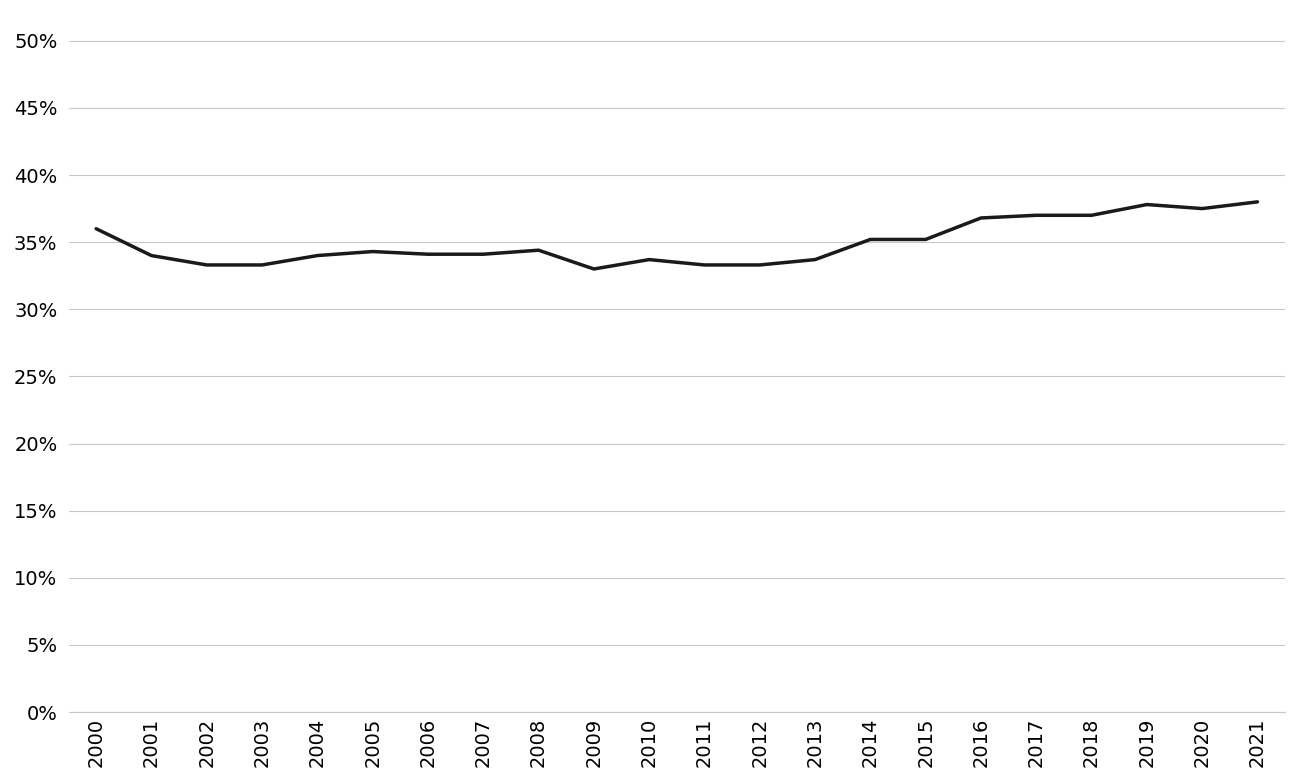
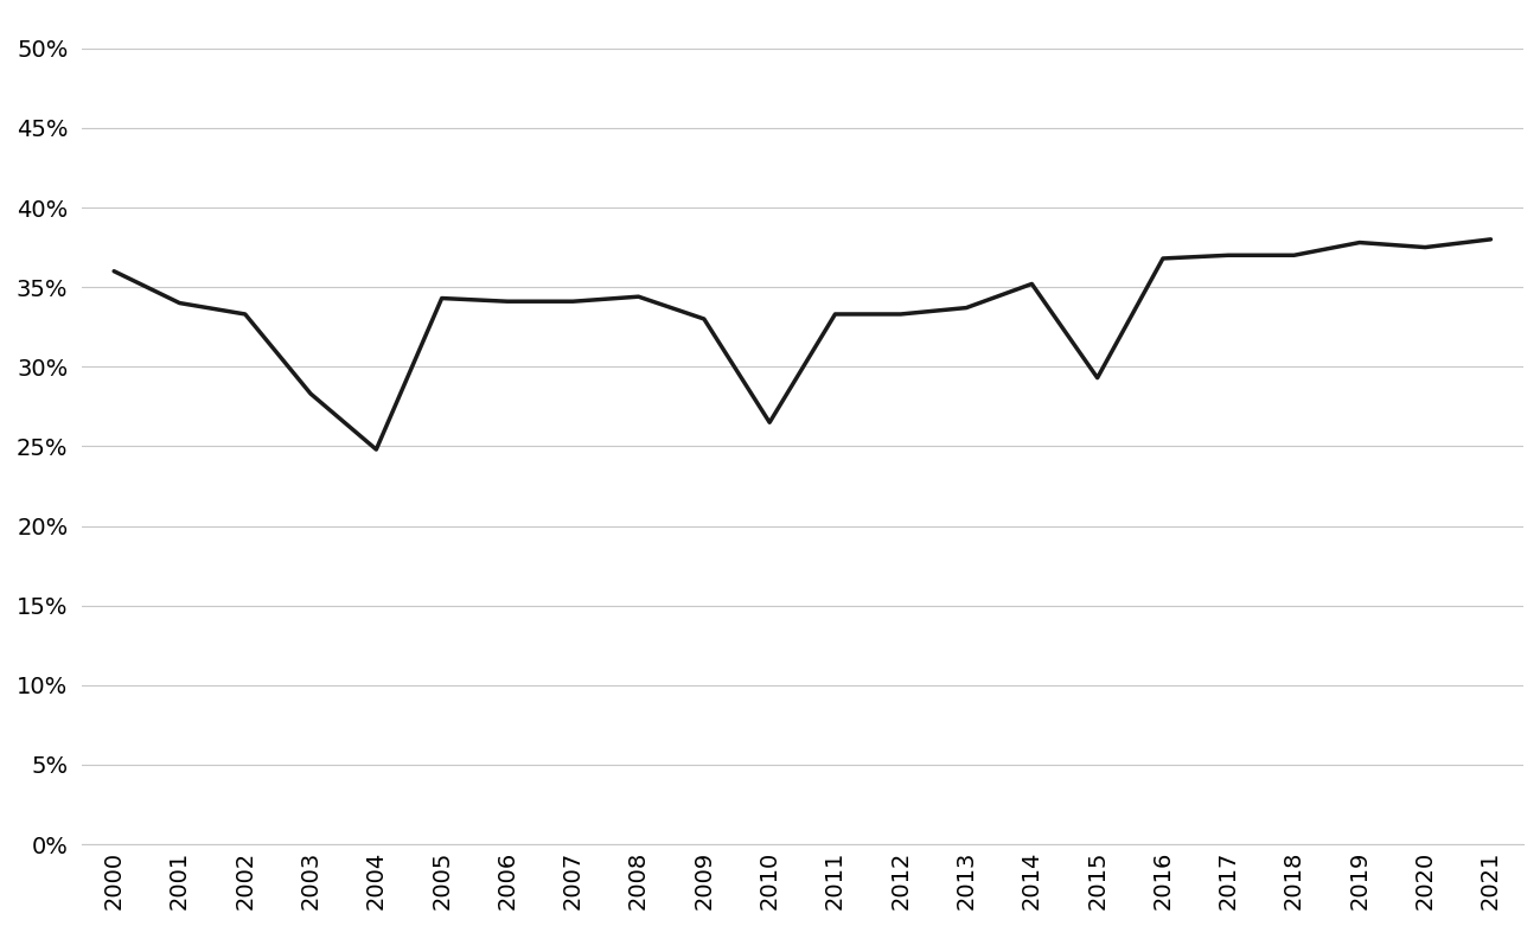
2003: 33.3% -> 28.3%
2004: 34.0% -> 24.8%
2010: 33.7% -> 26.5%
2015: 35.2% -> 29.3%
